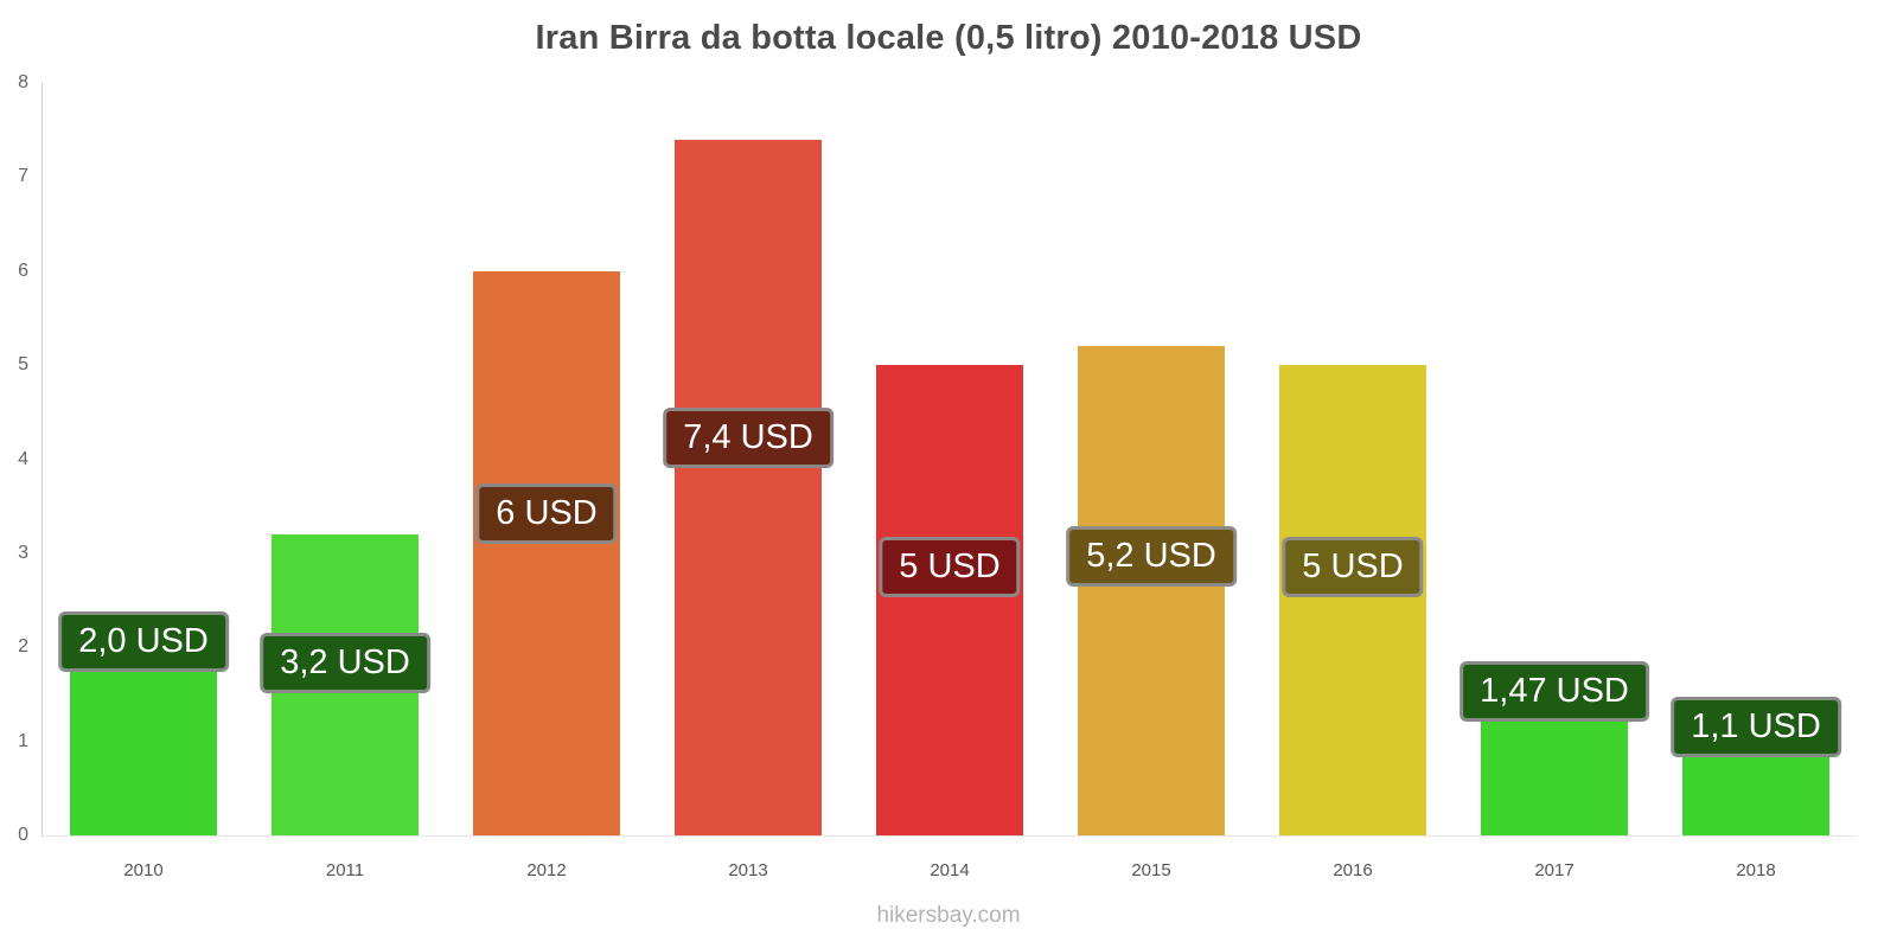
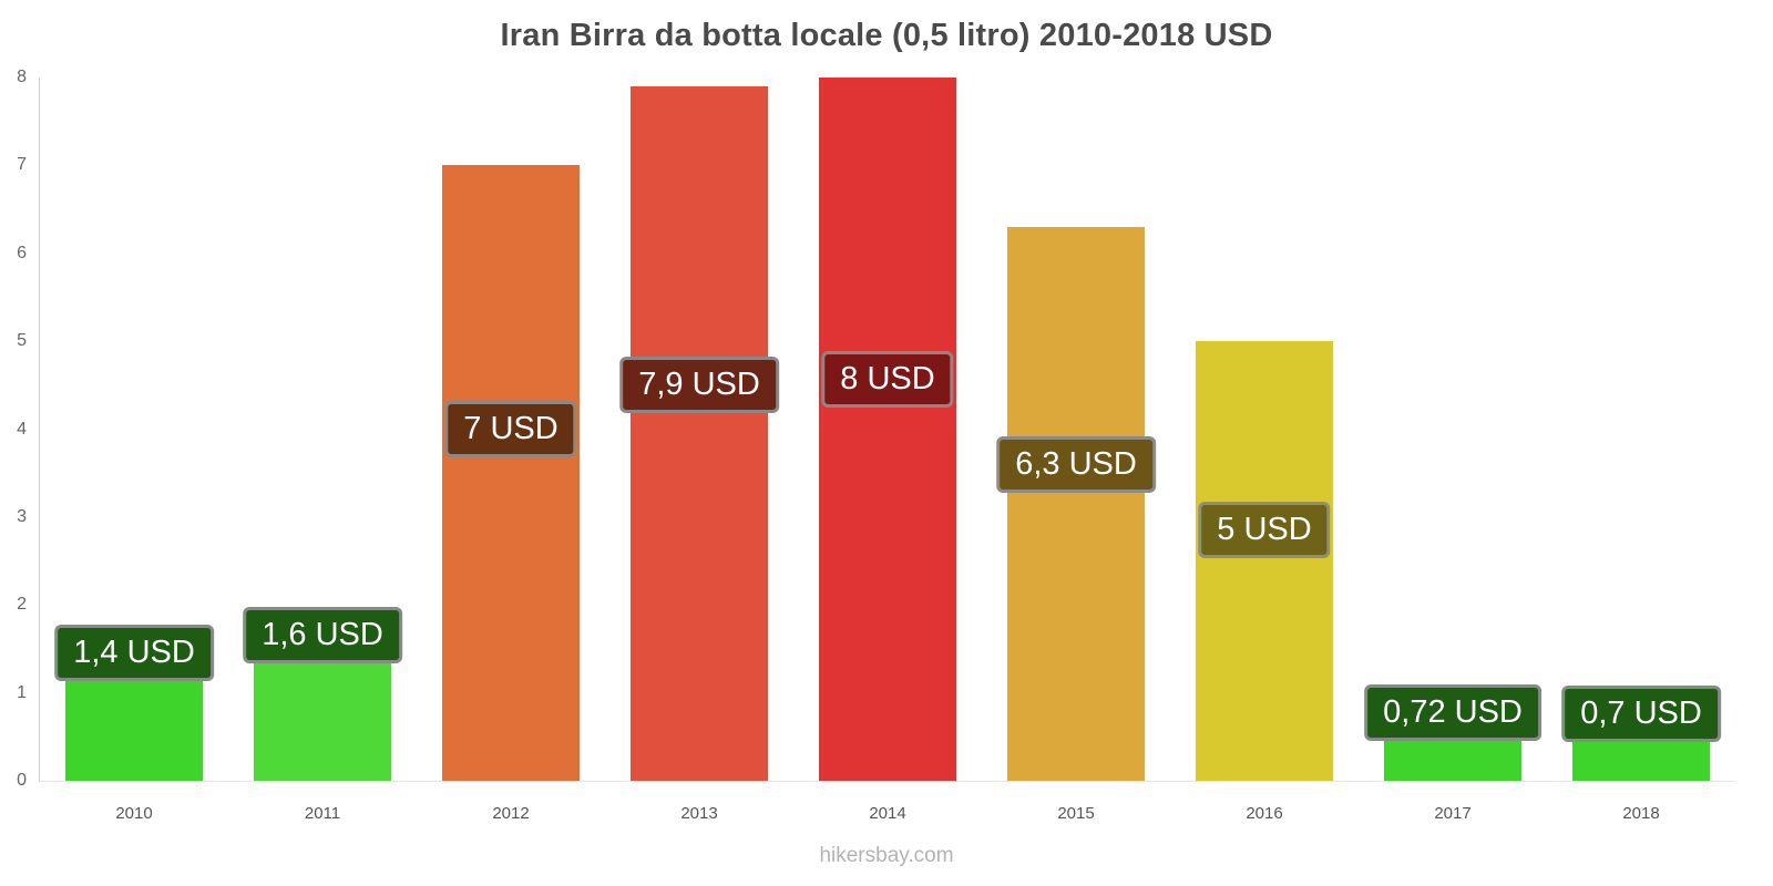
2010: 2,0 -> 1,4
2011: 3,2 -> 1,6
2012: 6 -> 7
2013: 7,4 -> 7,9
2014: 5 -> 8
2015: 5,2 -> 6,3
2017: 1,47 -> 0,72
2018: 1,1 -> 0,7
